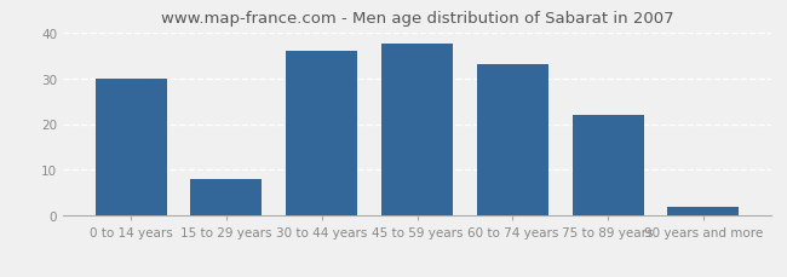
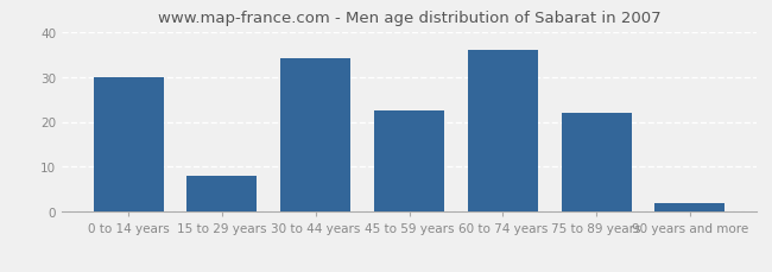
30 to 44 years: 36.0 -> 34.0
45 to 59 years: 37.5 -> 22.5
60 to 74 years: 33.0 -> 36.0
